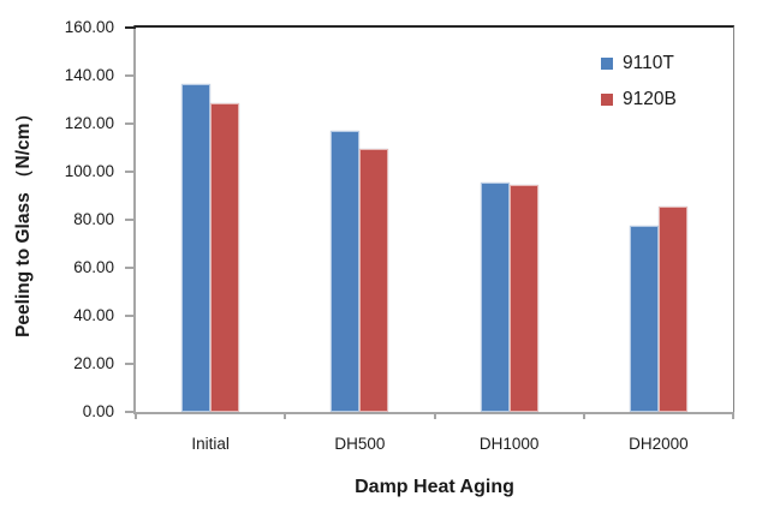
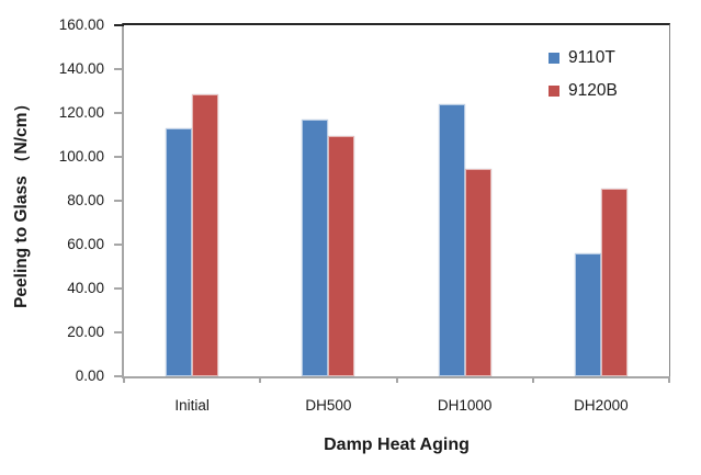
9110T/Initial: 136 -> 113
9110T/DH1000: 96 -> 124
9110T/DH2000: 78 -> 56
